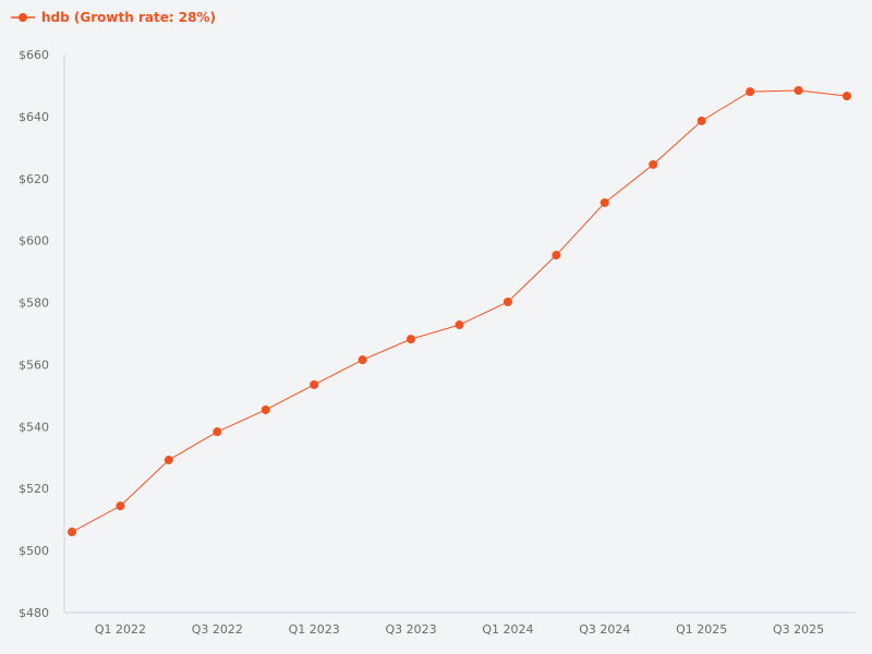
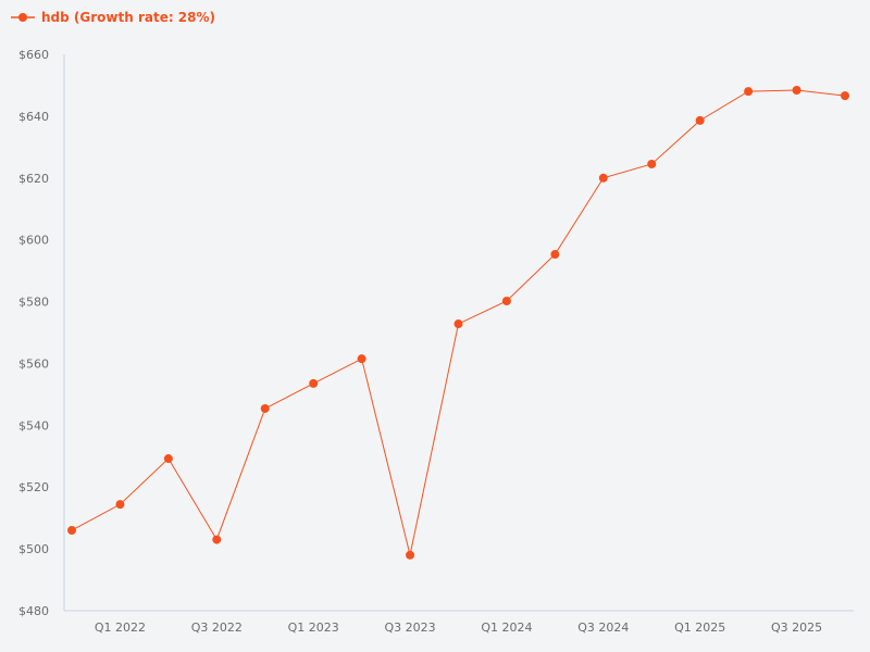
Q3 2022: $538 -> $503
Q3 2023: $568 -> $498
Q3 2024: $612 -> $620
